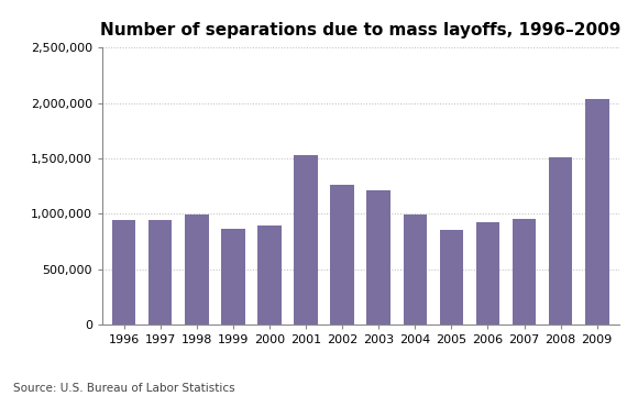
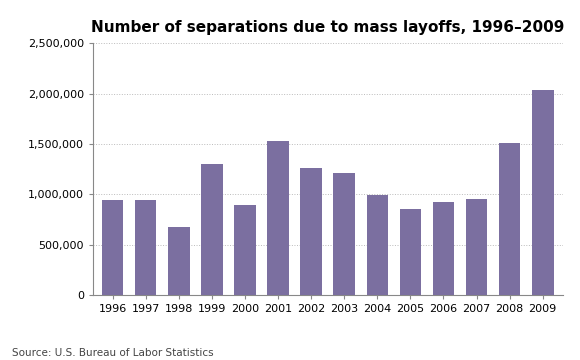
1998: 990,000 -> 680,000
1999: 870,000 -> 1,300,000
